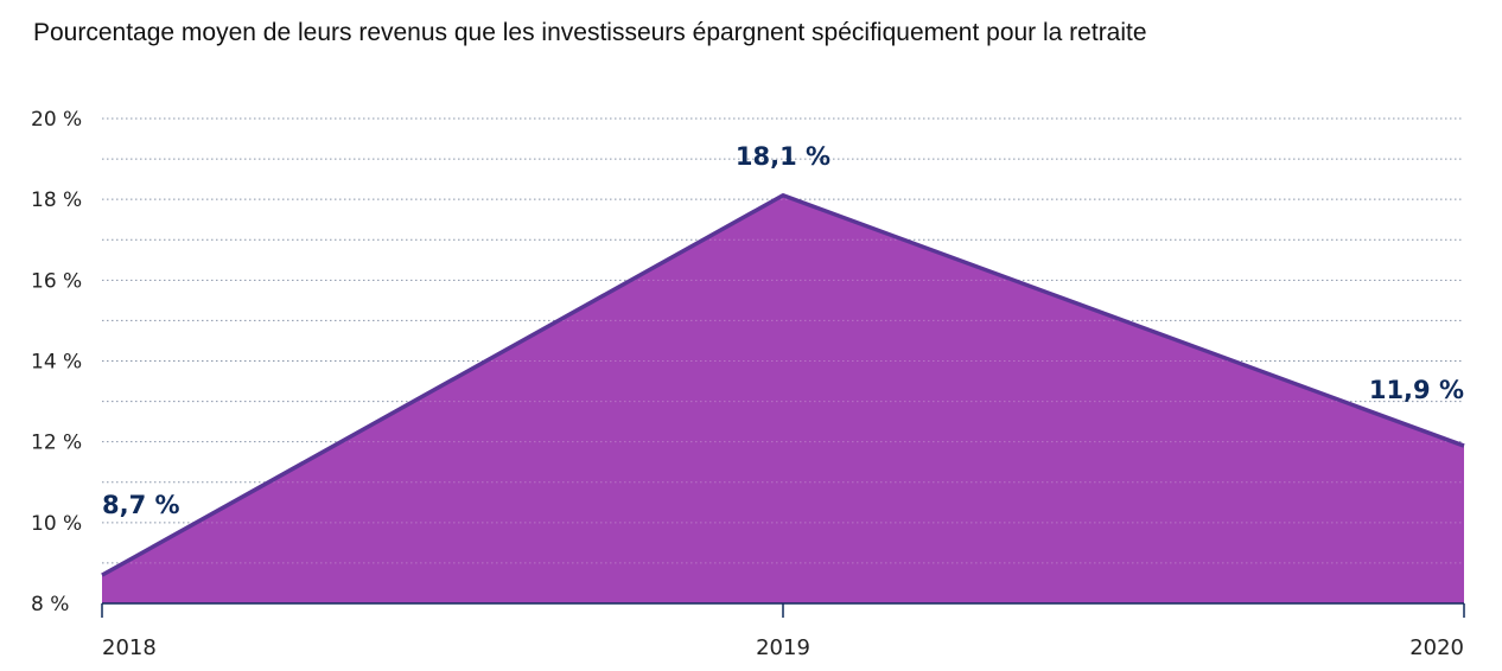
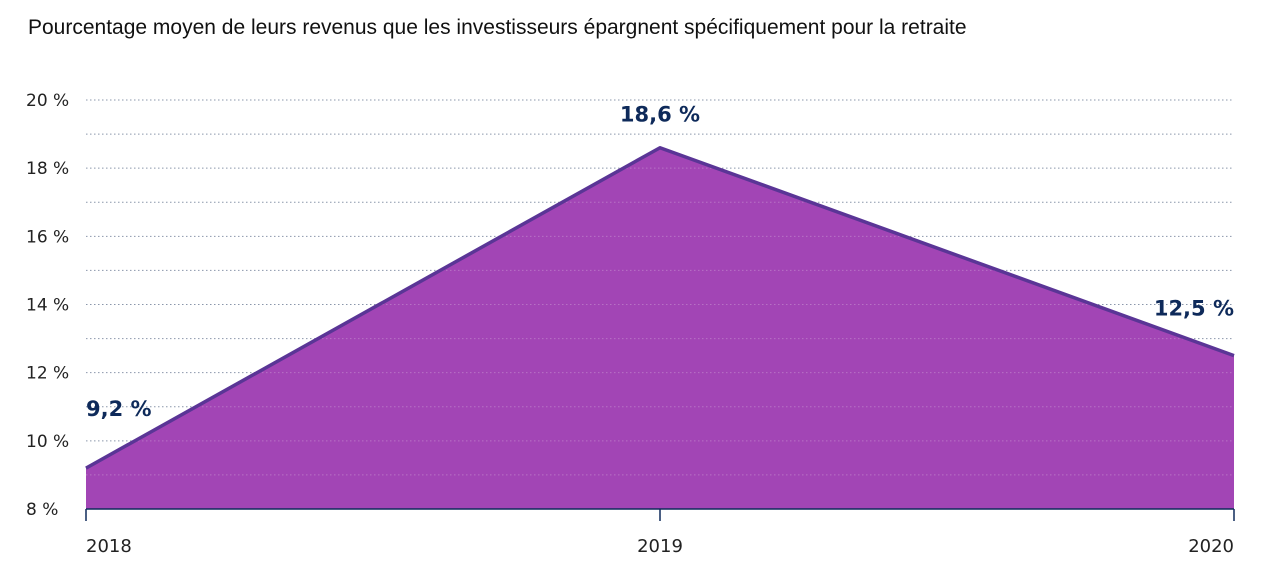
2018: 8,7 -> 9,2
2019: 18,1 -> 18,6
2020: 11,9 -> 12,5
